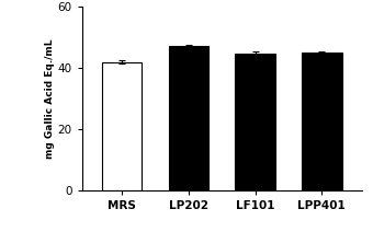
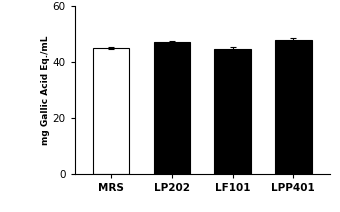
MRS: 42.0 -> 45.2
LPP401: 45.0 -> 48.0
